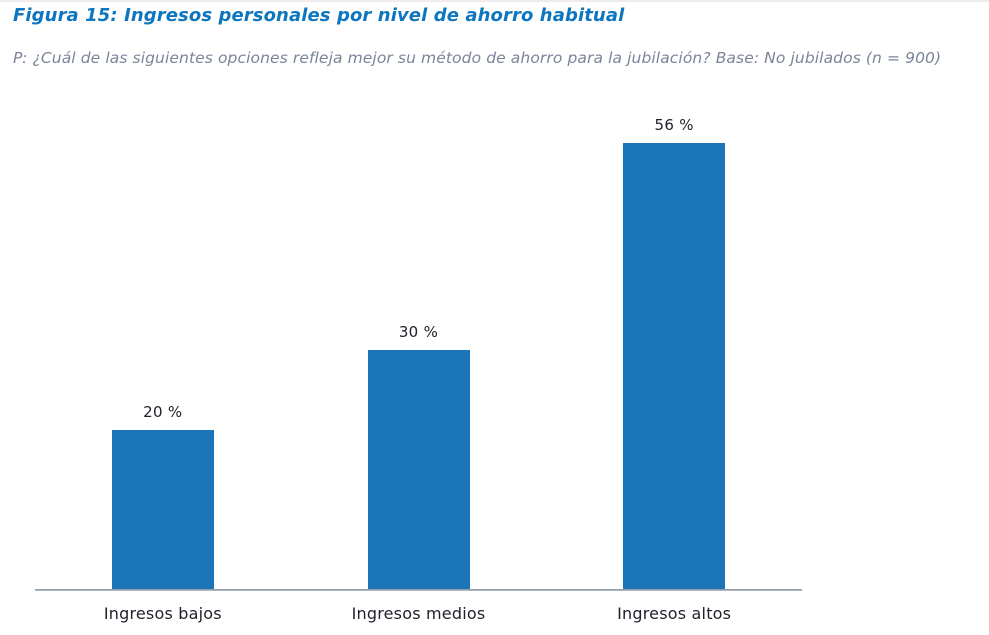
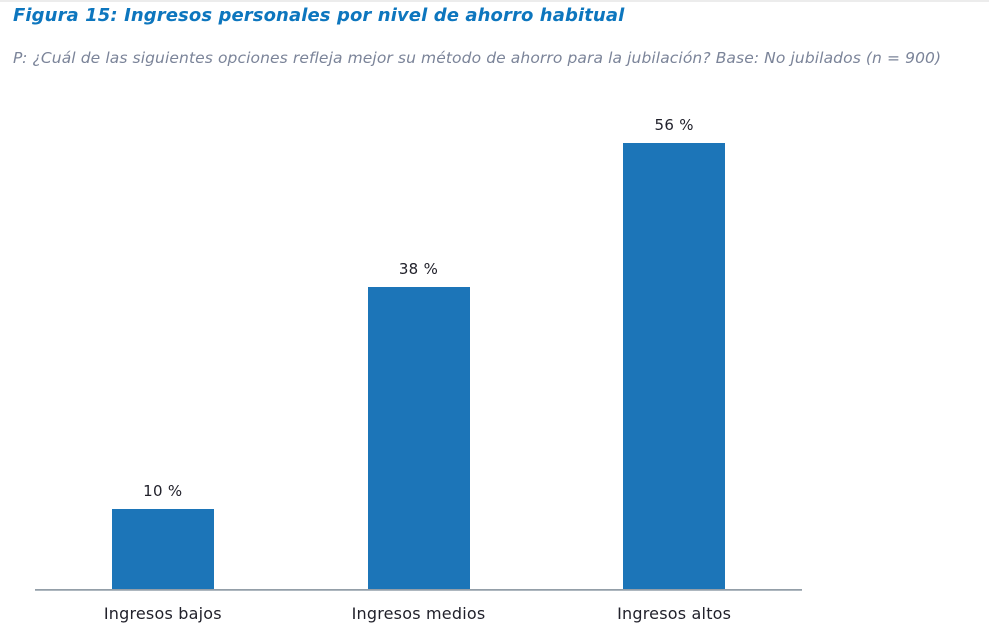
Ingresos bajos: 20 -> 10
Ingresos medios: 30 -> 38
